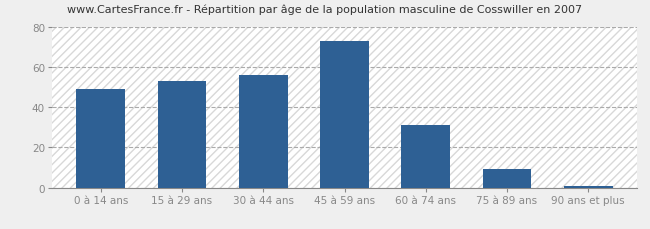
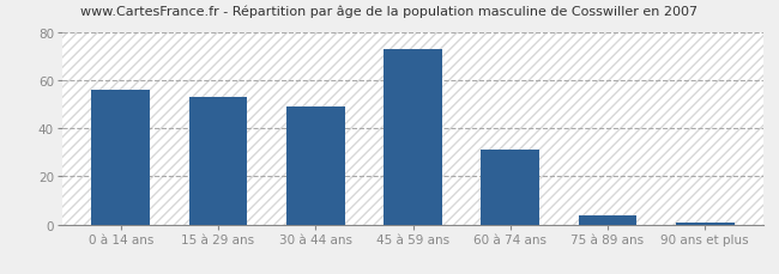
0 à 14 ans: 49 -> 56
30 à 44 ans: 56 -> 49
75 à 89 ans: 9 -> 4
